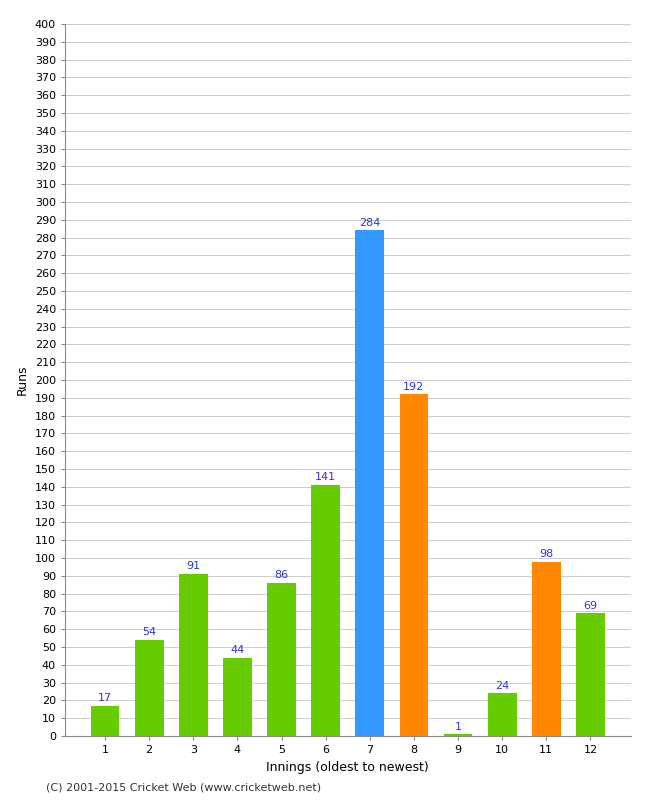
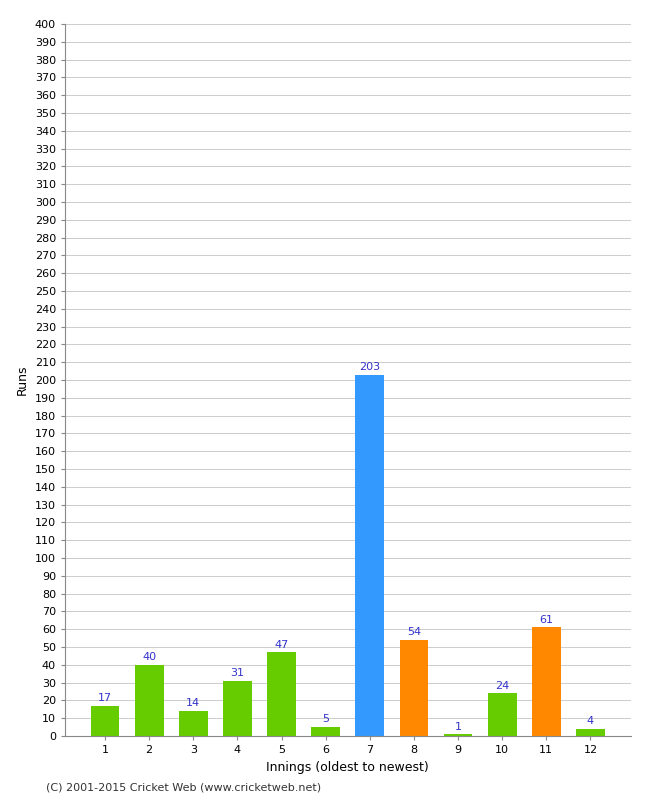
2: 54 -> 40
3: 91 -> 14
4: 44 -> 31
5: 86 -> 47
6: 141 -> 5
7: 284 -> 203
8: 192 -> 54
11: 98 -> 61
12: 69 -> 4
